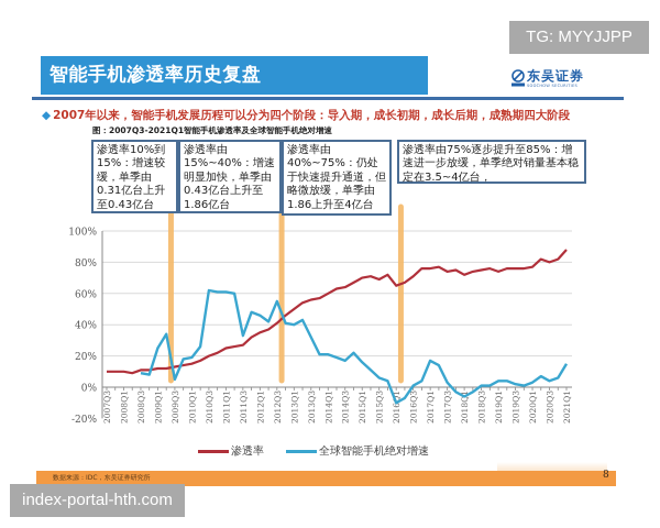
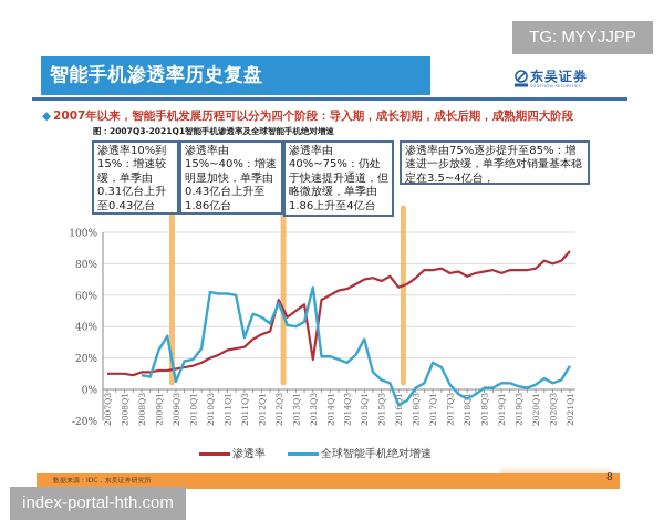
渗透率/2012Q3: 41% -> 57%
渗透率/2013Q3: 56% -> 19%
全球智能手机绝对增速/2013Q3: 32% -> 65%
全球智能手机绝对增速/2015Q1: 16% -> 32%
